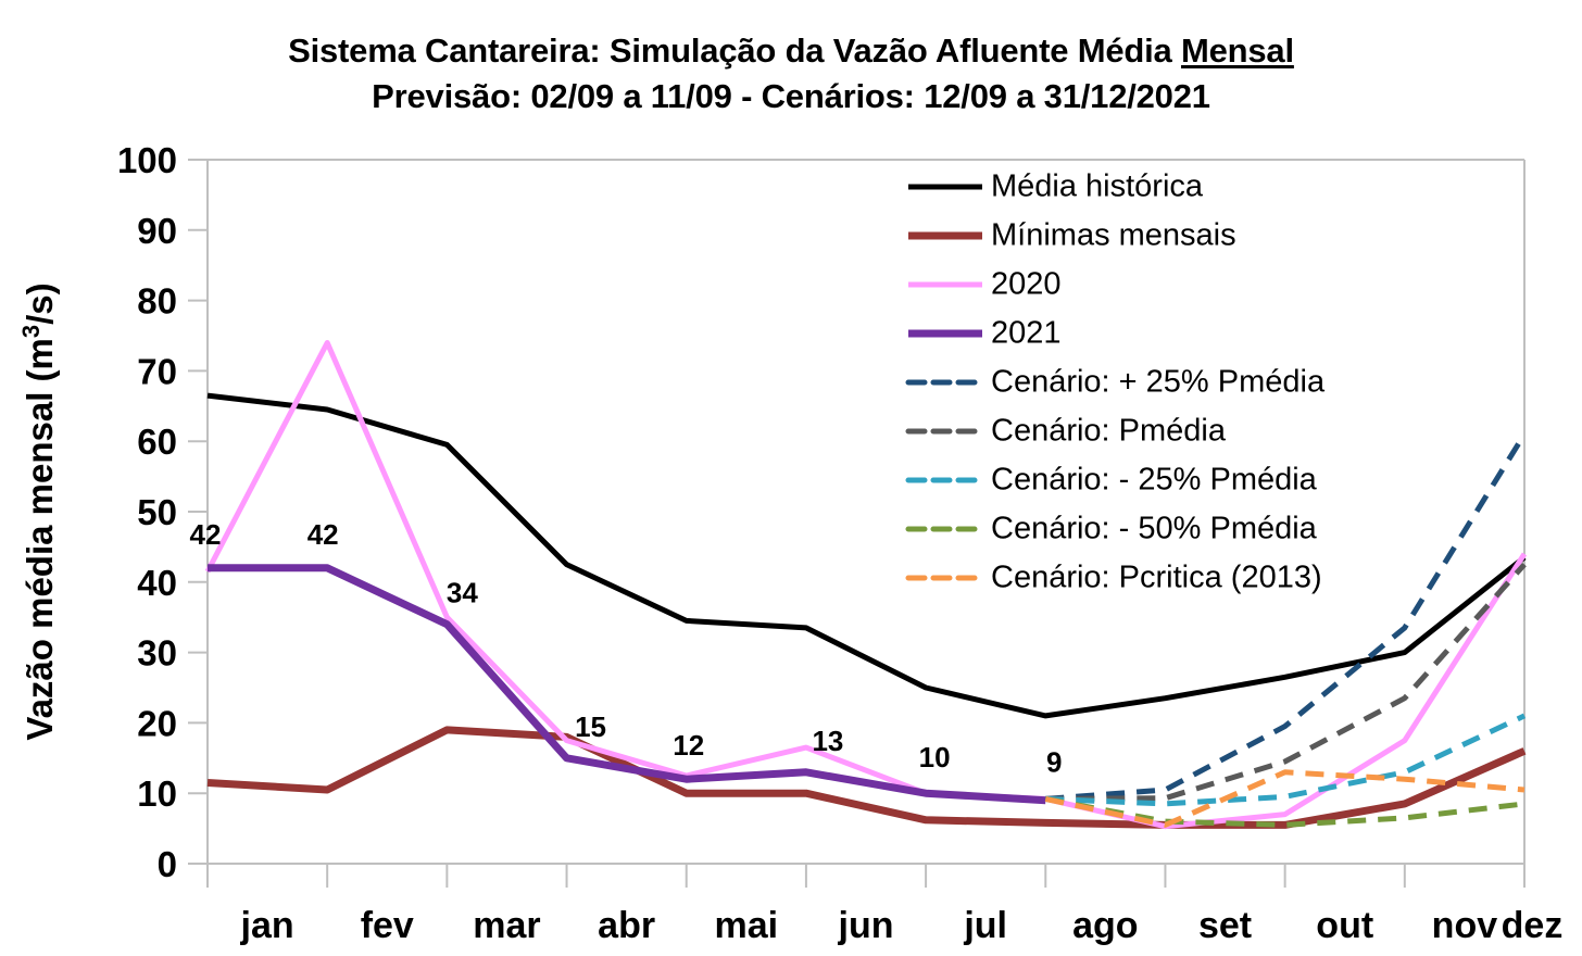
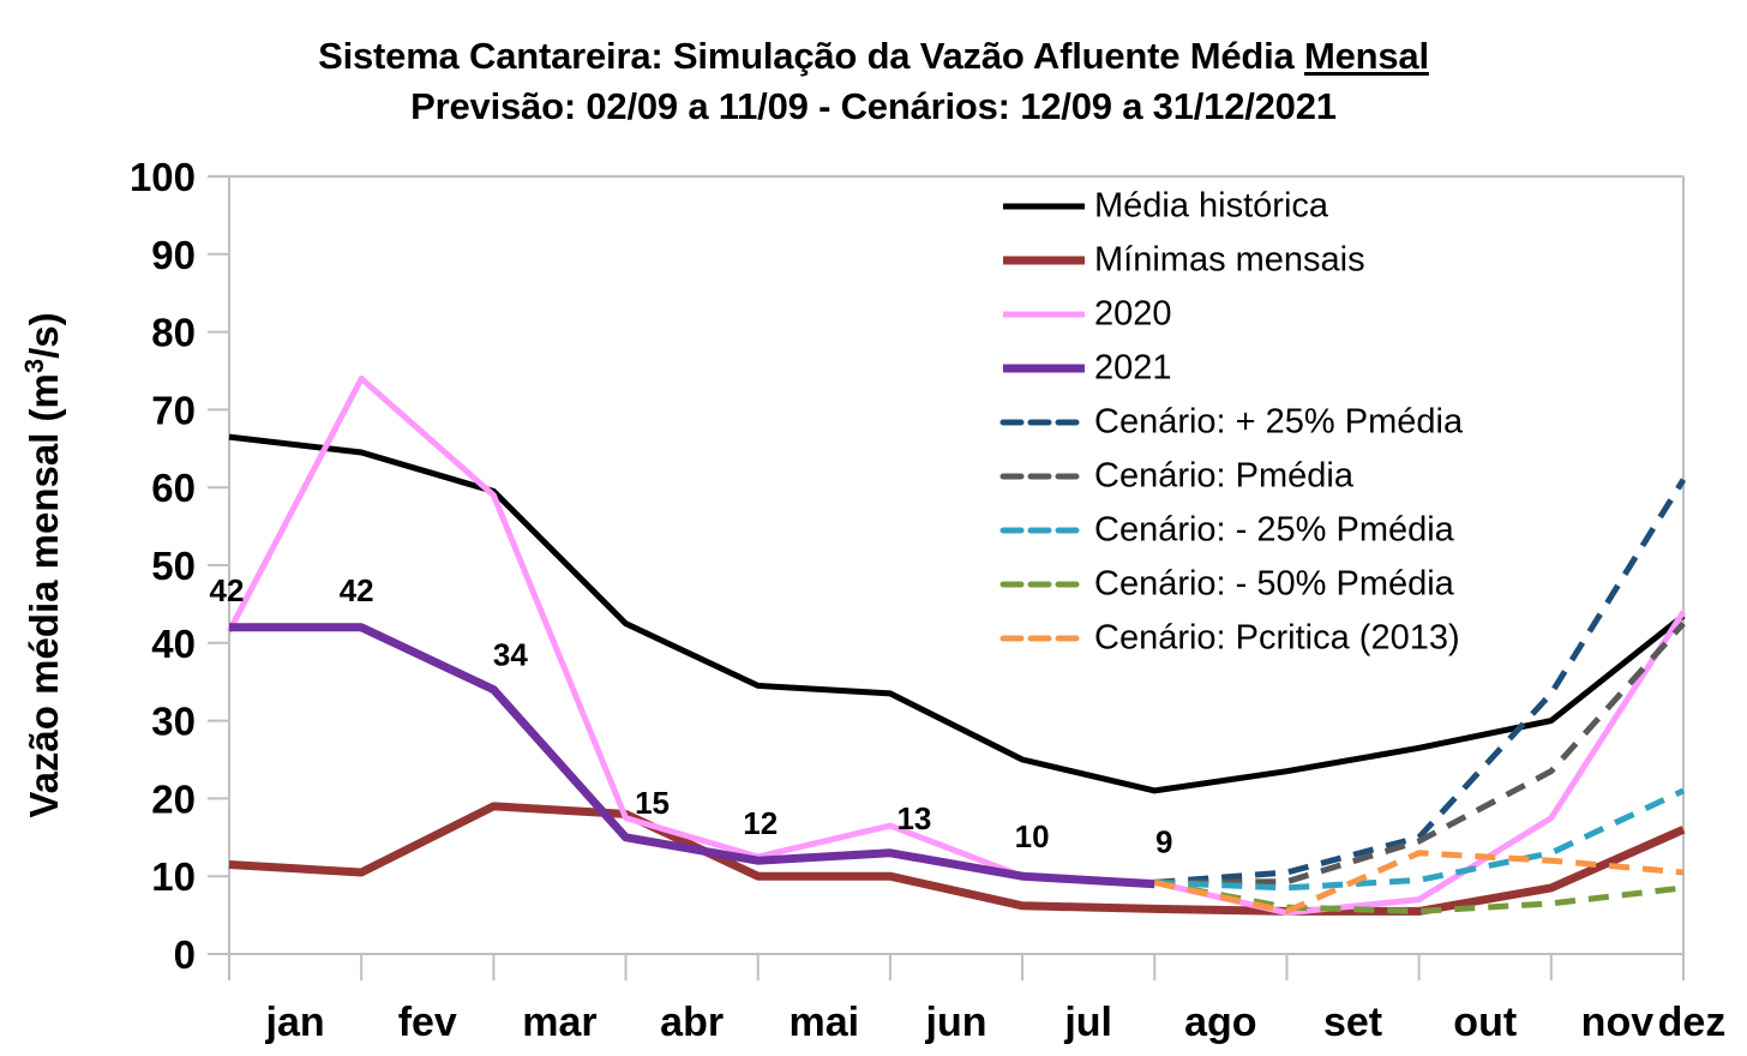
2020/mar: 35 -> 59
Cenário: + 25% Pmédia/out: 20 -> 15
